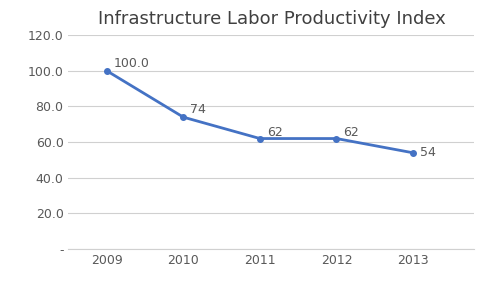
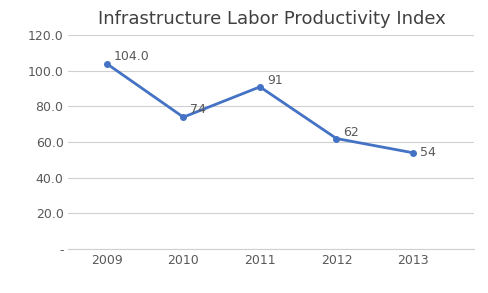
2009: 100.0 -> 104.0
2011: 62 -> 91
